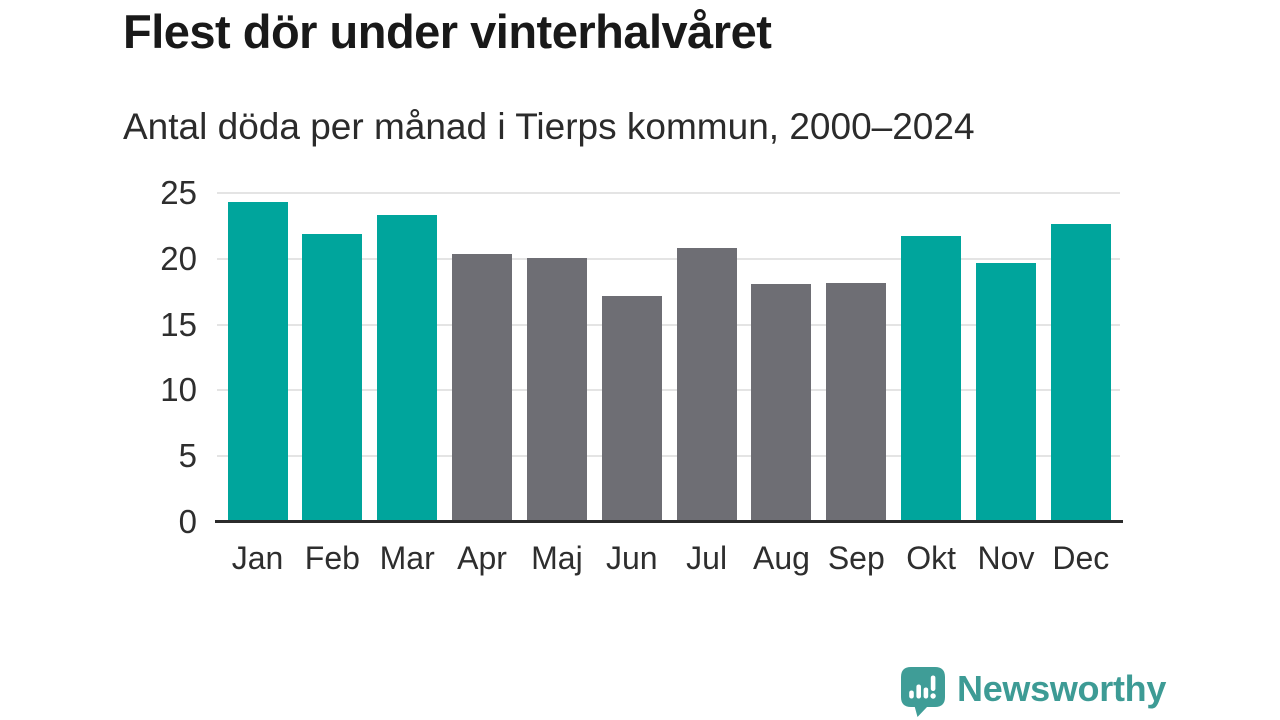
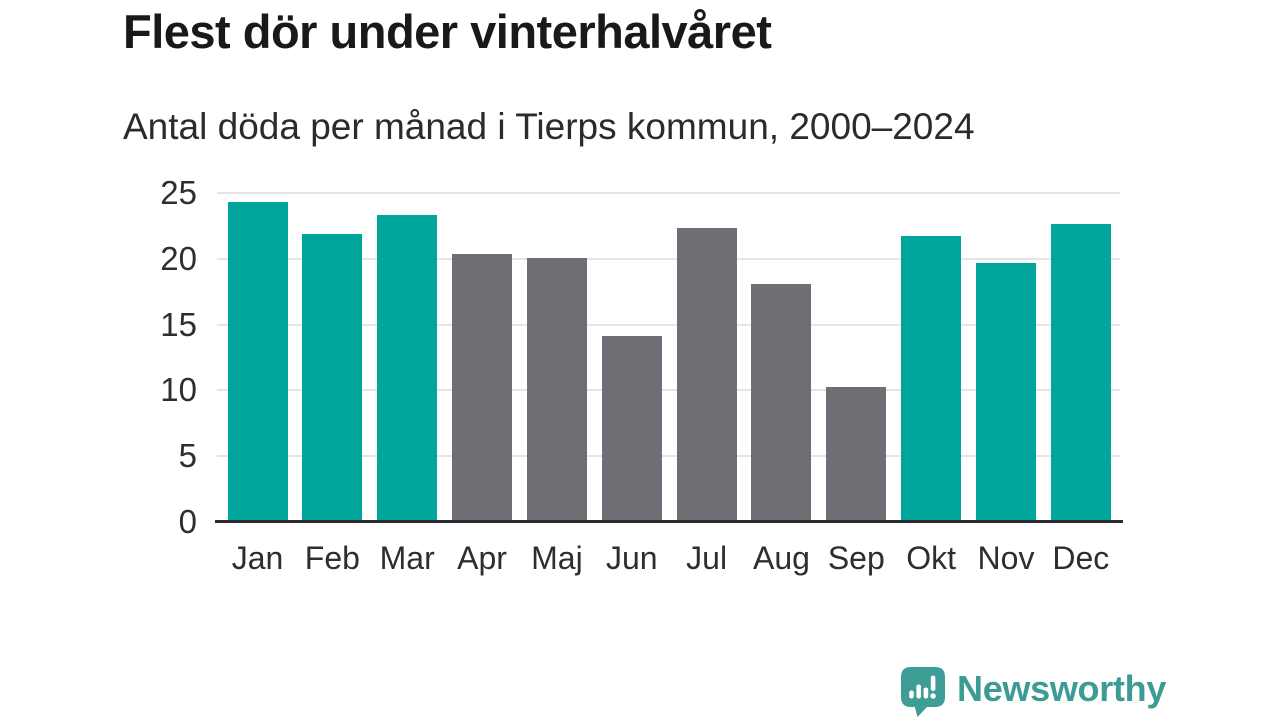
Jun: 17.0 -> 14.0
Jul: 20.7 -> 22.2
Sep: 18.0 -> 10.1
